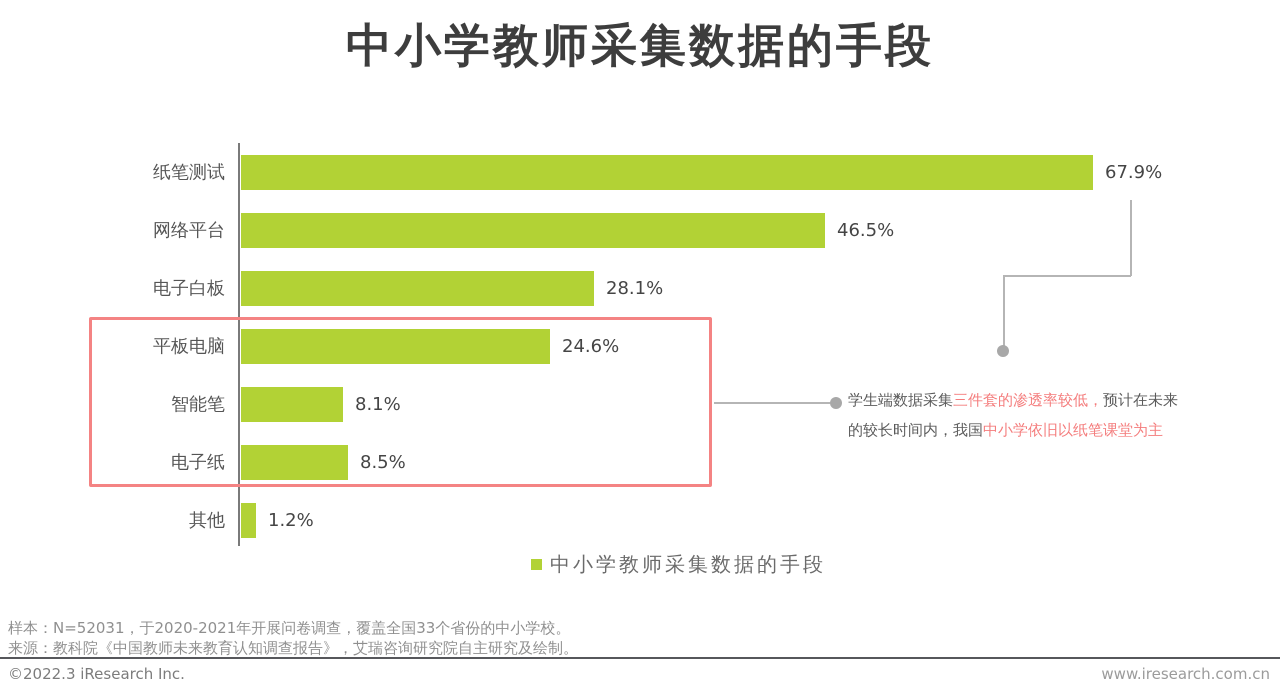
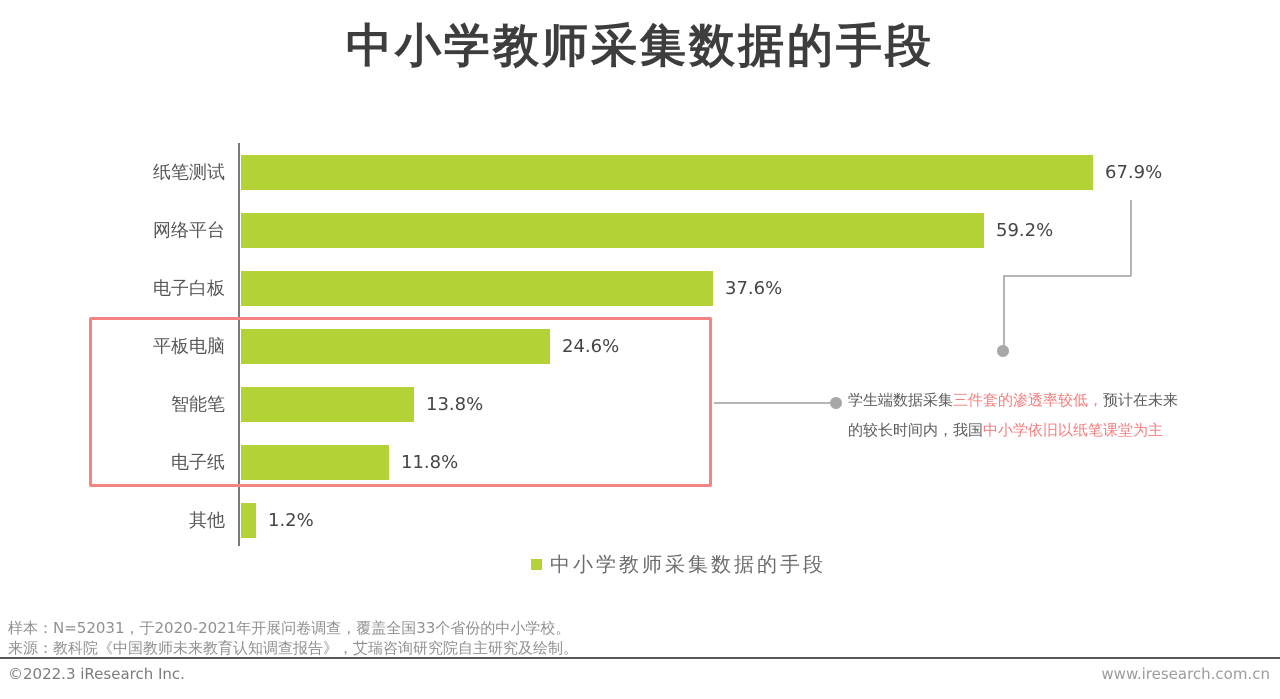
网络平台: 46.5% -> 59.2%
电子白板: 28.1% -> 37.6%
智能笔: 8.1% -> 13.8%
电子纸: 8.5% -> 11.8%
